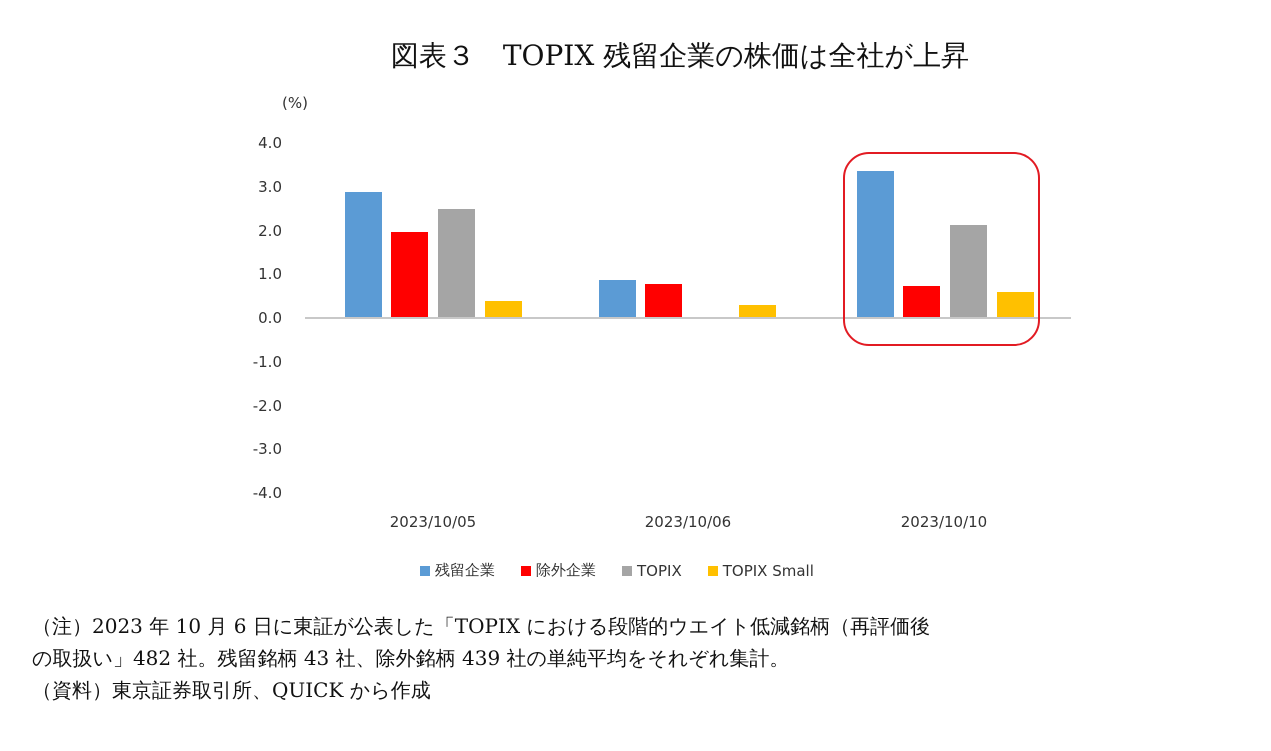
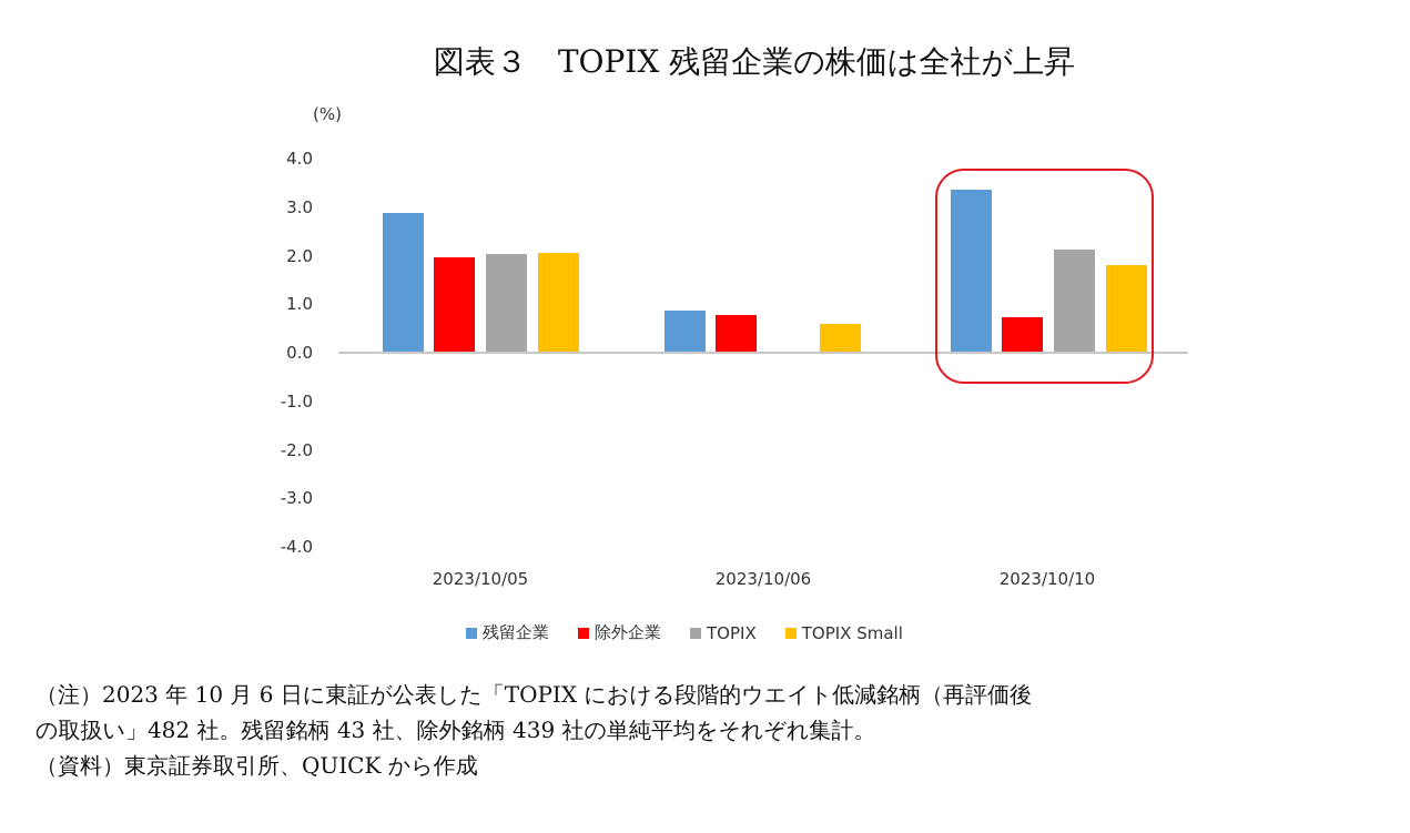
TOPIX/2023/10/05: 2.5 -> 2.0
TOPIX Small/2023/10/05: 0.4 -> 2.1
TOPIX Small/2023/10/06: 0.3 -> 0.6
TOPIX Small/2023/10/10: 0.6 -> 1.8
